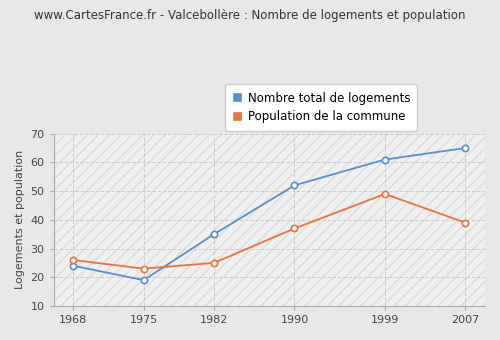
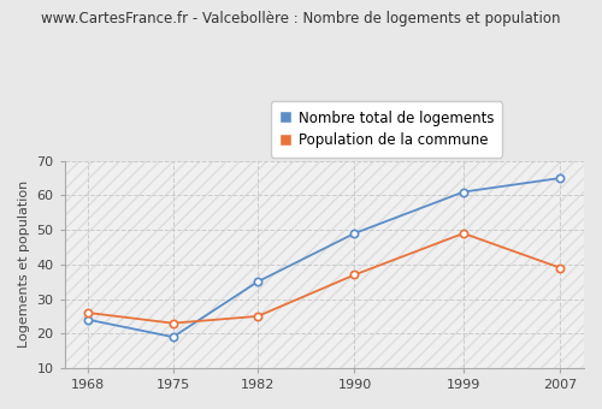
Nombre total de logements/1990: 52 -> 49
